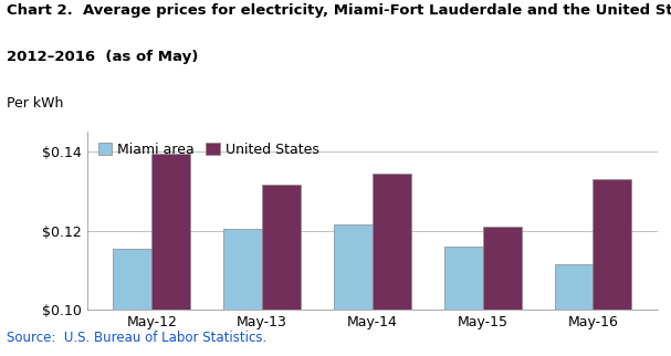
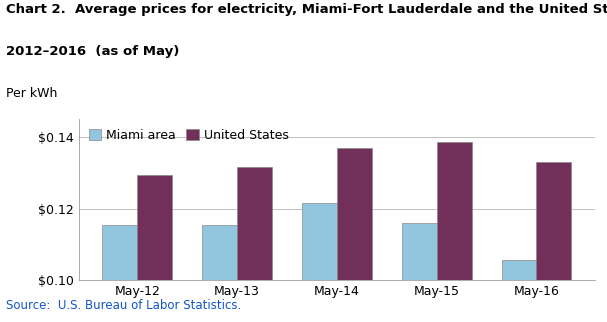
United States/May-12: $0.1395 -> $0.1295
Miami area/May-13: $0.1205 -> $0.1155
United States/May-14: $0.1345 -> $0.1370
United States/May-15: $0.1210 -> $0.1385
Miami area/May-16: $0.1115 -> $0.1055
